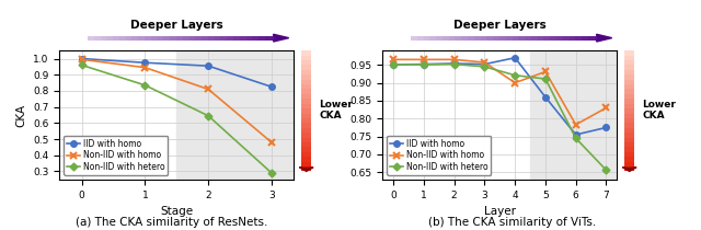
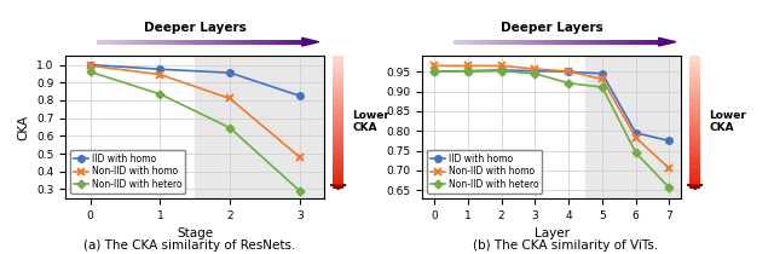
IID with homo/4: 0.970 -> 0.950
Non-IID with homo/4: 0.900 -> 0.951
IID with homo/5: 0.860 -> 0.945
IID with homo/6: 0.755 -> 0.795
Non-IID with homo/7: 0.830 -> 0.705
